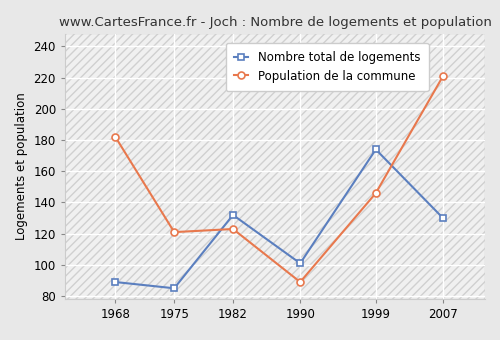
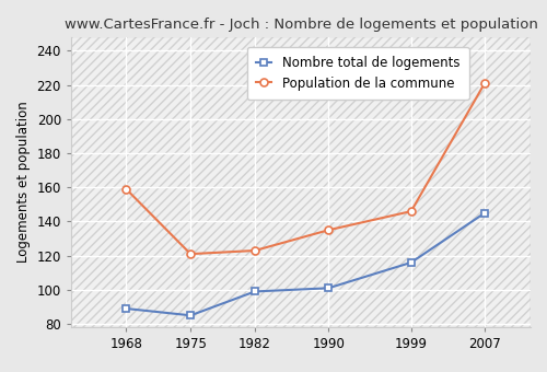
Population de la commune/1968: 182 -> 159
Nombre total de logements/1982: 132 -> 99
Population de la commune/1990: 89 -> 135
Nombre total de logements/1999: 174 -> 116
Nombre total de logements/2007: 130 -> 145
